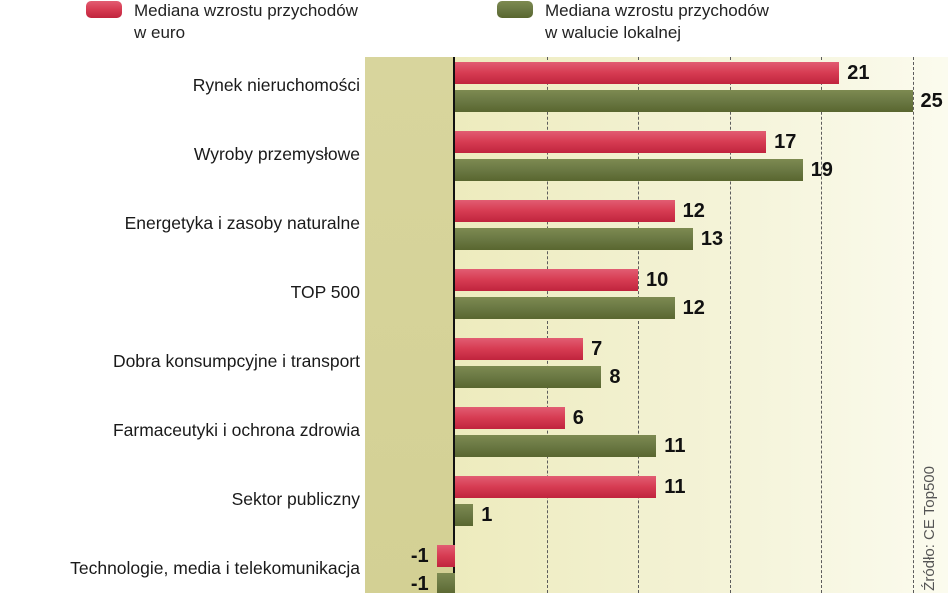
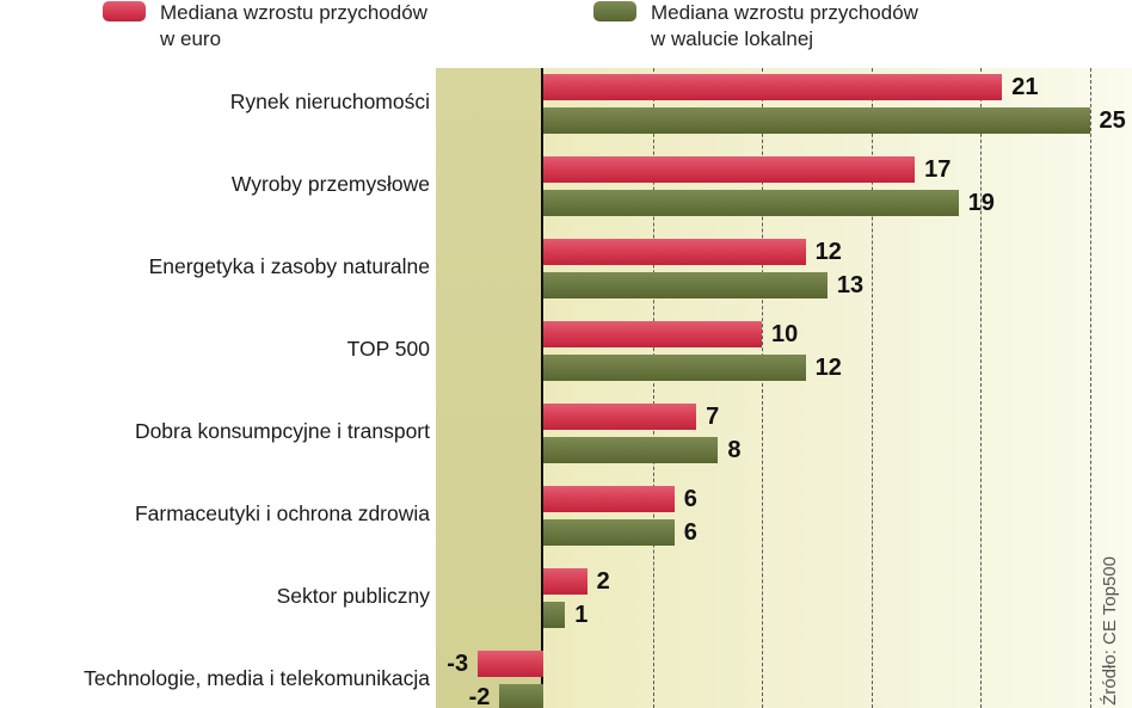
Mediana wzrostu przychodów w walucie lokalnej/Farmaceutyki i ochrona zdrowia: 11 -> 6
Mediana wzrostu przychodów w euro/Sektor publiczny: 11 -> 2
Mediana wzrostu przychodów w euro/Technologie, media i telekomunikacja: -1 -> -3
Mediana wzrostu przychodów w walucie lokalnej/Technologie, media i telekomunikacja: -1 -> -2
